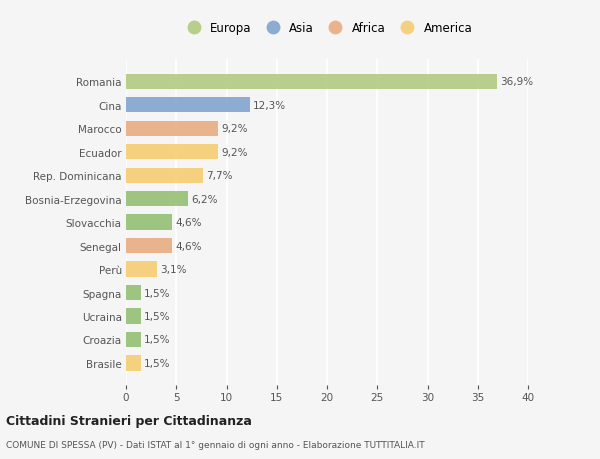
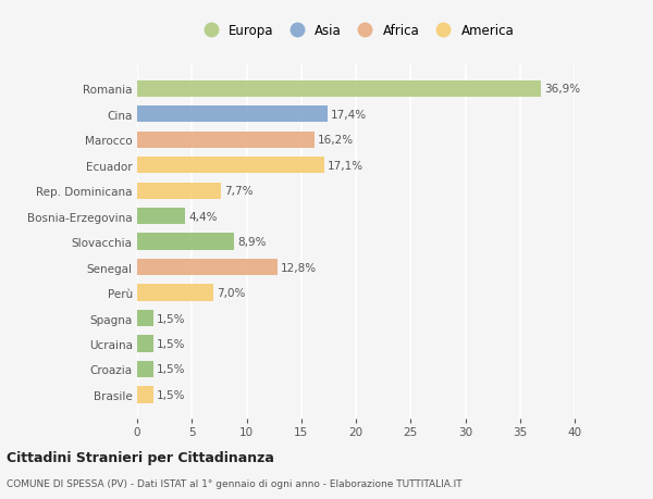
Cina: 12,3% -> 17,4%
Marocco: 9,2% -> 16,2%
Ecuador: 9,2% -> 17,1%
Bosnia-Erzegovina: 6,2% -> 4,4%
Slovacchia: 4,6% -> 8,9%
Senegal: 4,6% -> 12,8%
Perù: 3,1% -> 7,0%
